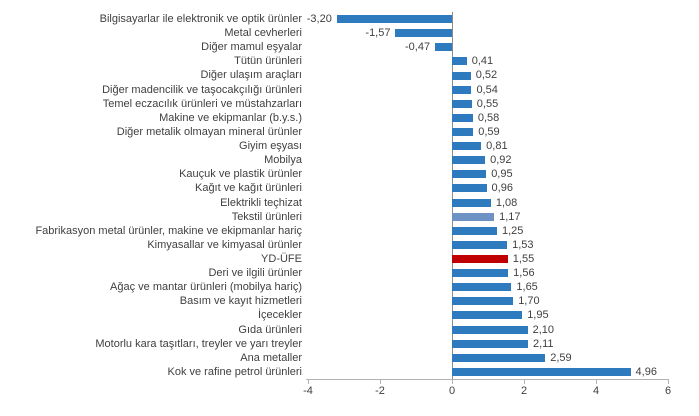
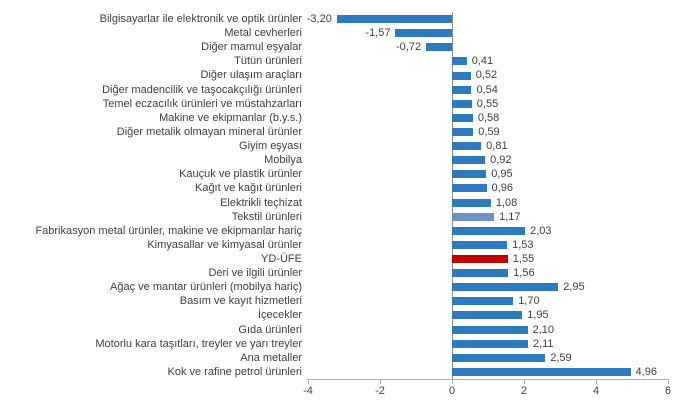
Diğer mamul eşyalar: -0,47 -> -0,72
Fabrikasyon metal ürünler, makine ve ekipmanlar hariç: 1,25 -> 2,03
Ağaç ve mantar ürünleri (mobilya hariç): 1,65 -> 2,95
